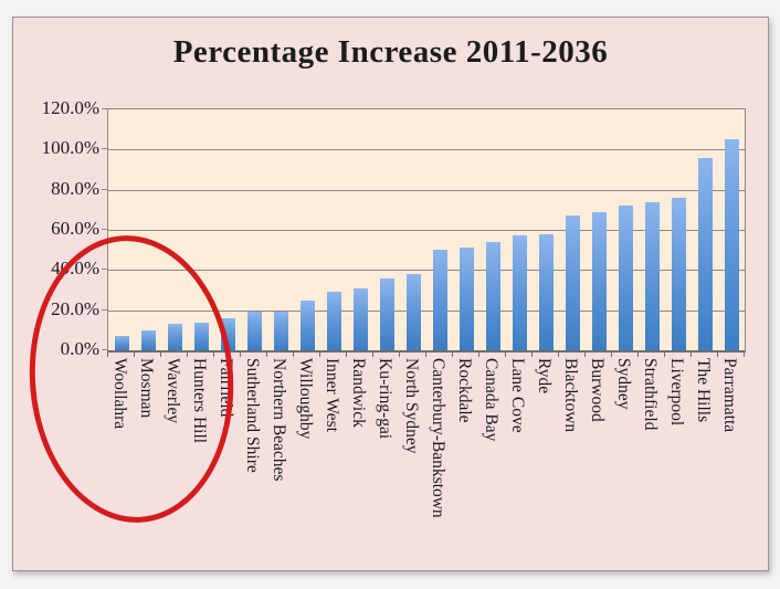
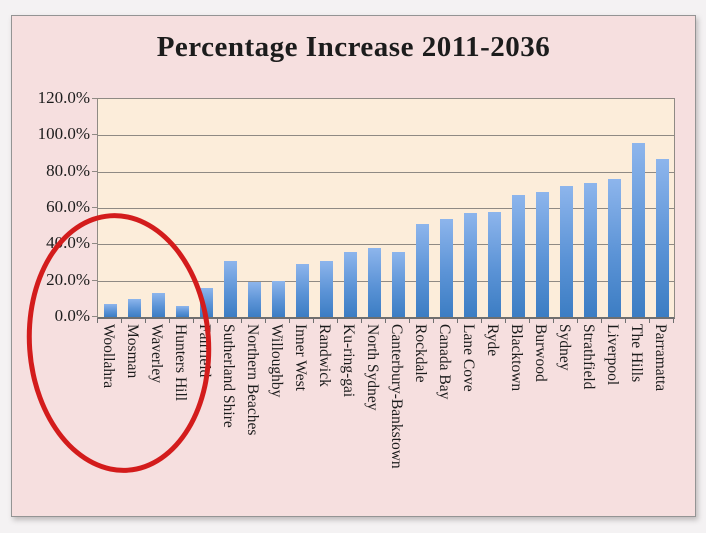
Hunters Hill: 14% -> 6%
Sutherland Shire: 19% -> 31%
Willoughby: 25% -> 20%
Canterbury-Bankstown: 50% -> 36%
Parramatta: 105% -> 87%
